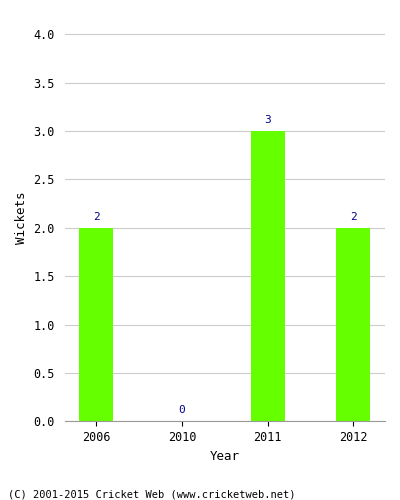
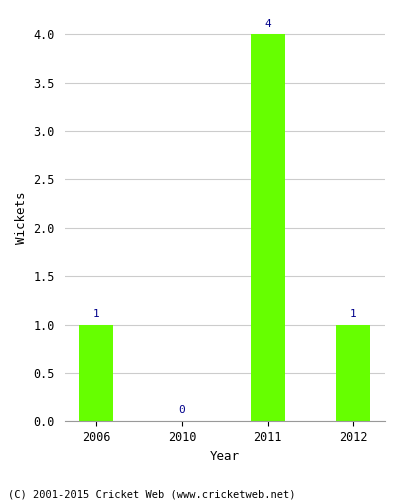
2006: 2 -> 1
2011: 3 -> 4
2012: 2 -> 1
